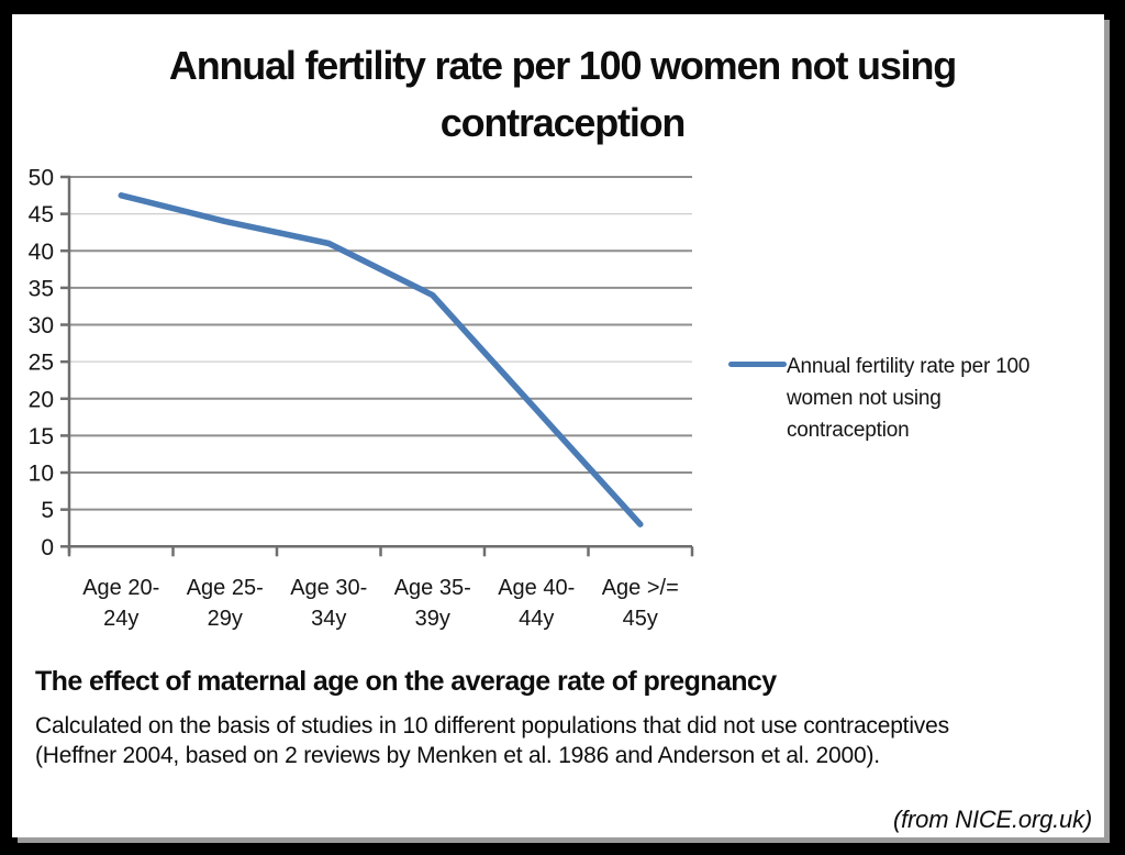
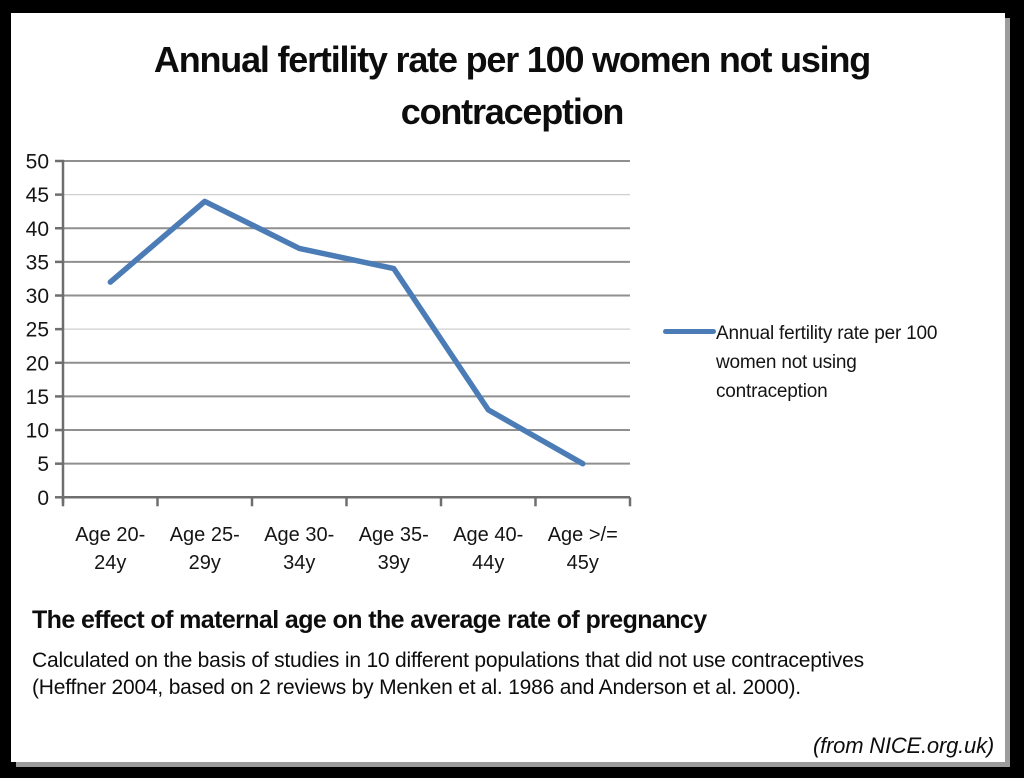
Age 20-24y: 48 -> 32
Age 30-34y: 41 -> 37
Age 40-44y: 18 -> 13
Age >/= 45y: 3 -> 5
